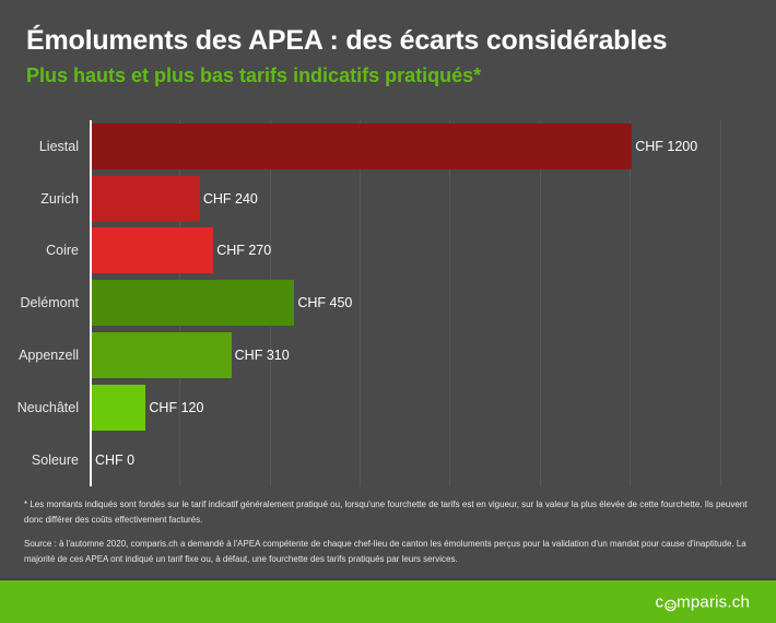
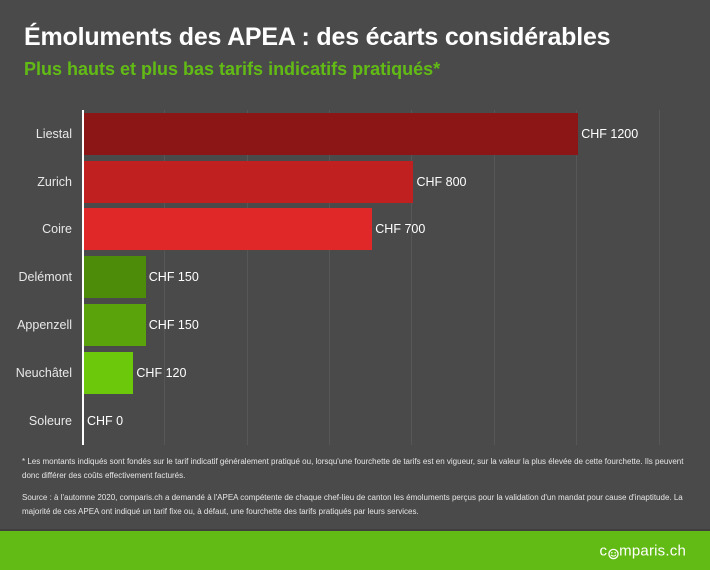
Zurich: 240 -> 800
Coire: 270 -> 700
Delémont: 450 -> 150
Appenzell: 310 -> 150
